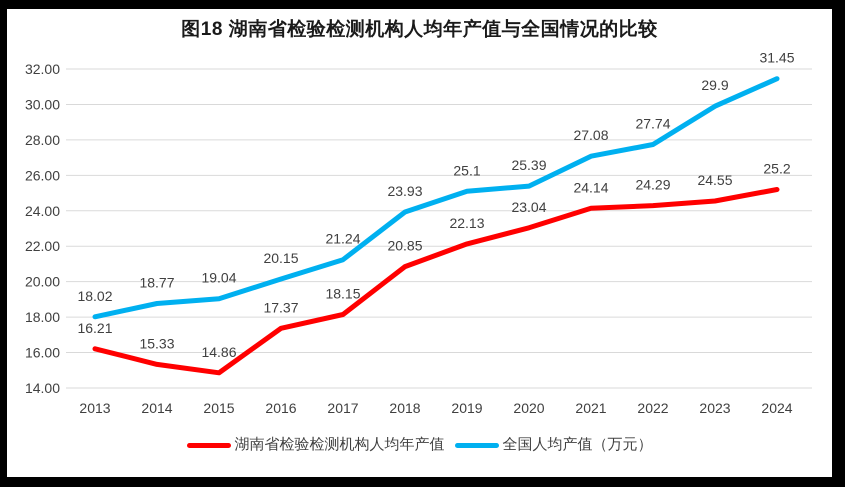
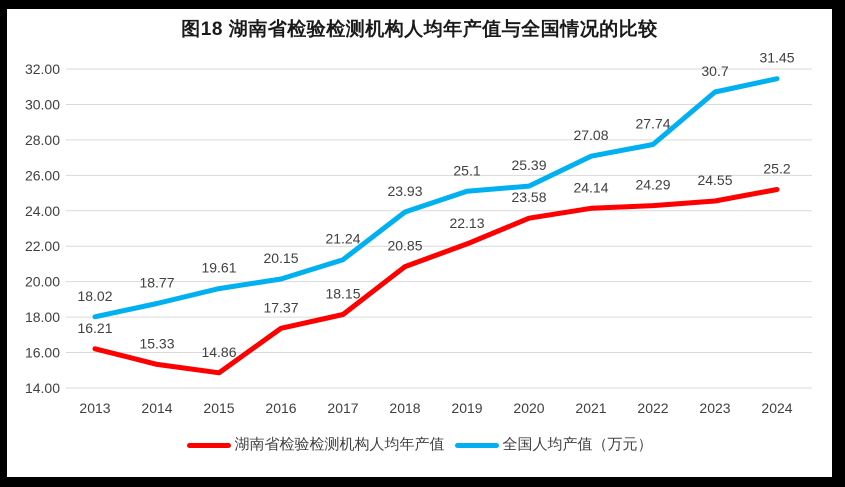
全国人均产值（万元）/2015: 19.04 -> 19.61
湖南省检验检测机构人均年产值/2020: 23.04 -> 23.58
全国人均产值（万元）/2023: 29.9 -> 30.7
